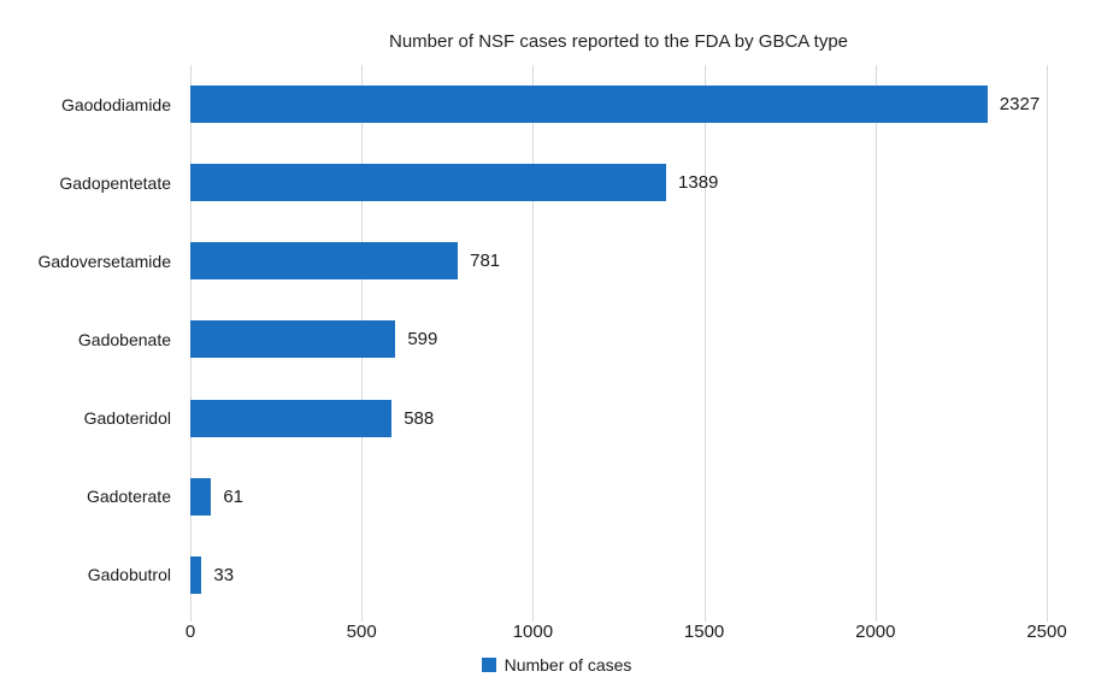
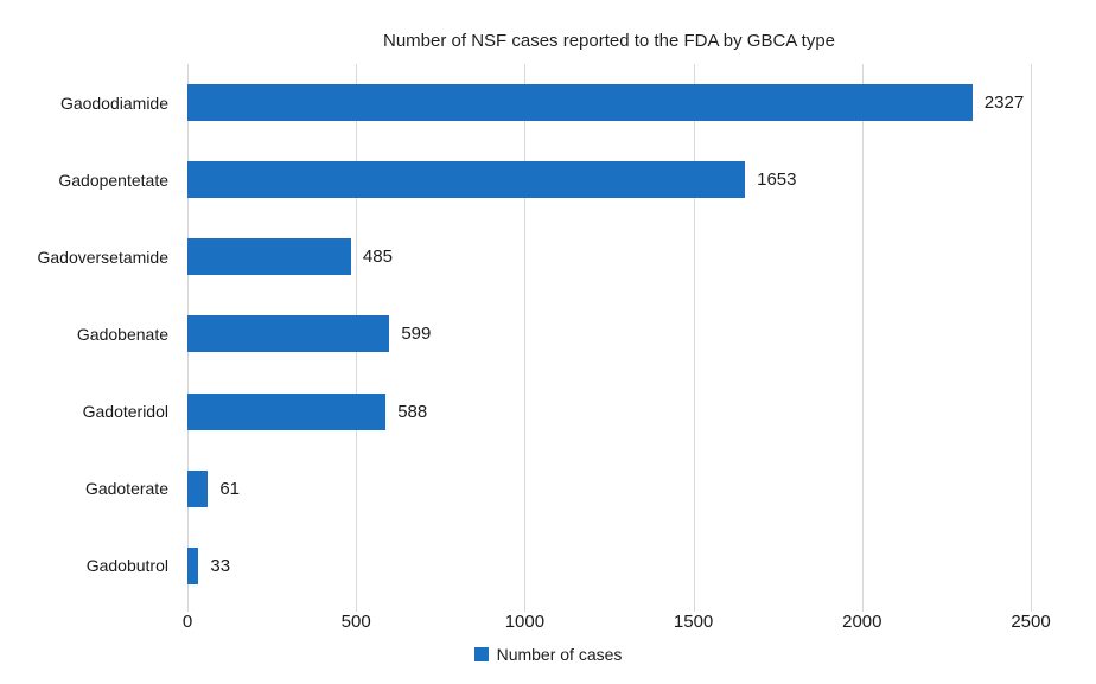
Gadopentetate: 1389 -> 1653
Gadoversetamide: 781 -> 485
